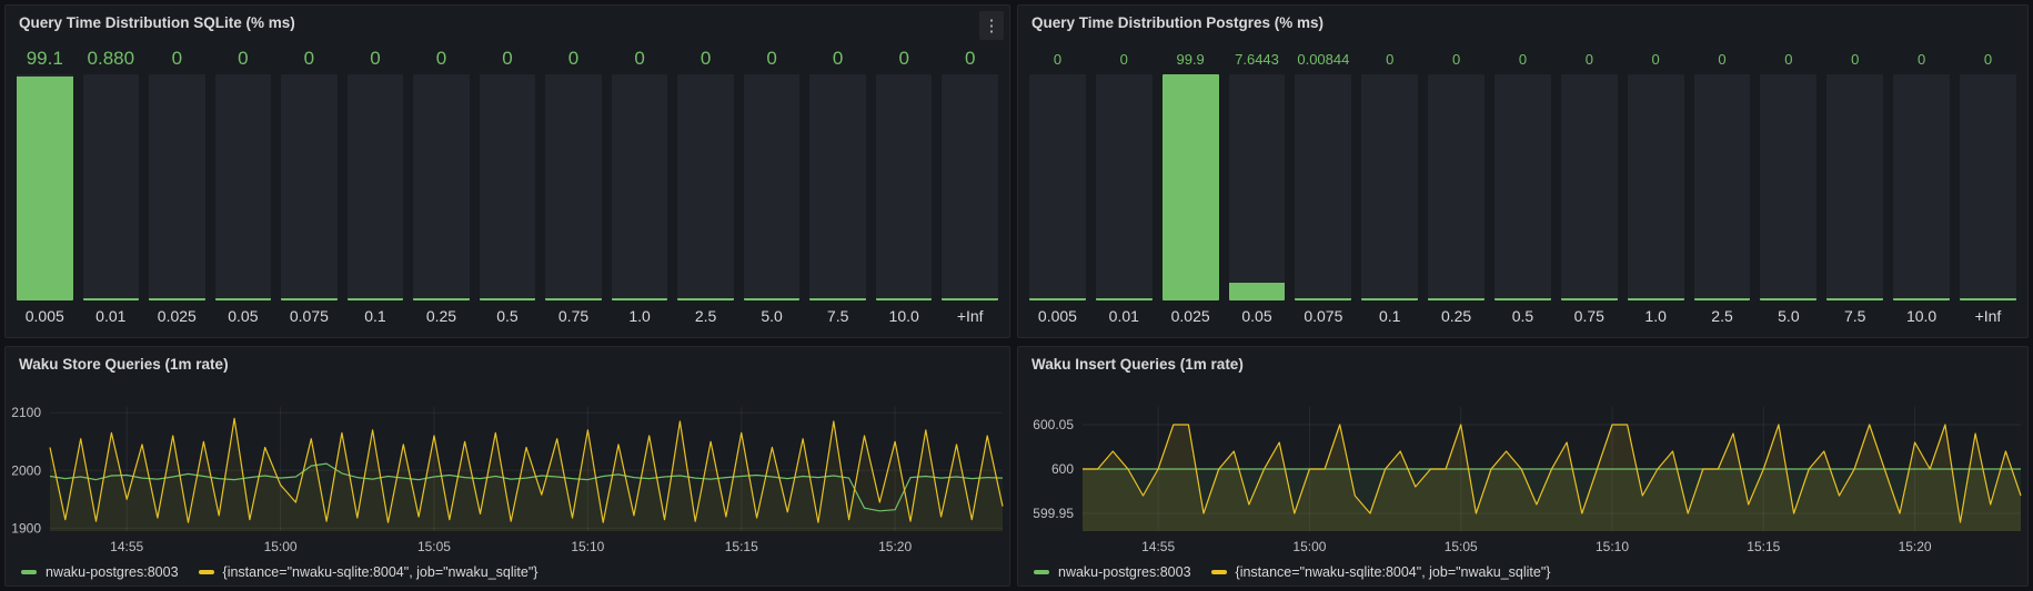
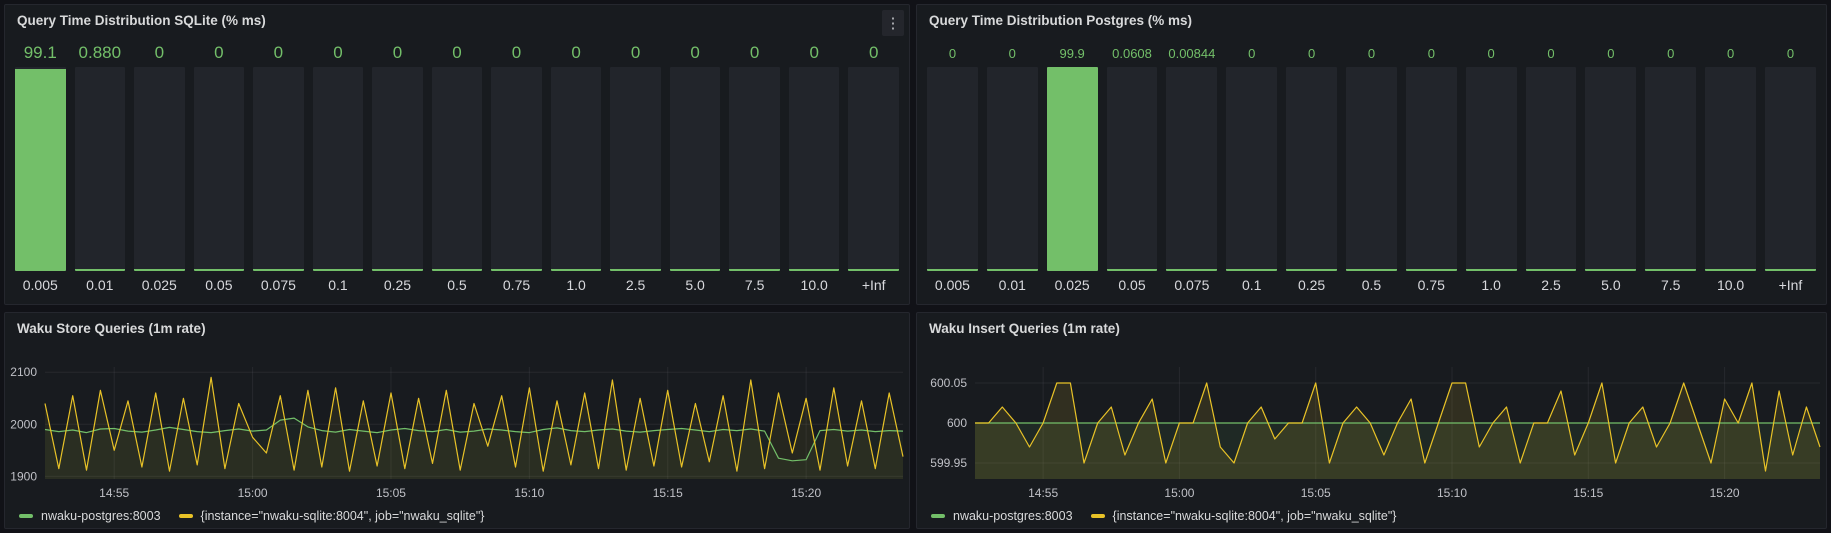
Query Time Distribution Postgres (% ms)/0.05: 7.6443 -> 0.0608
